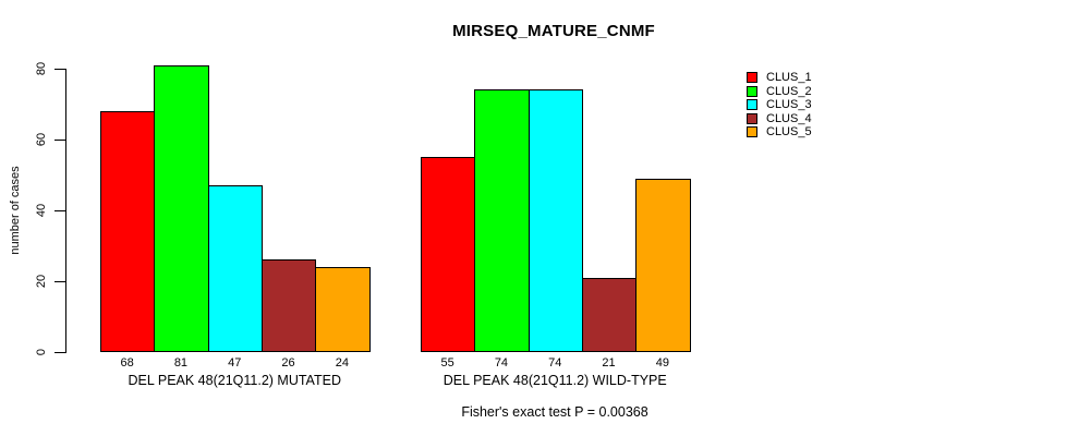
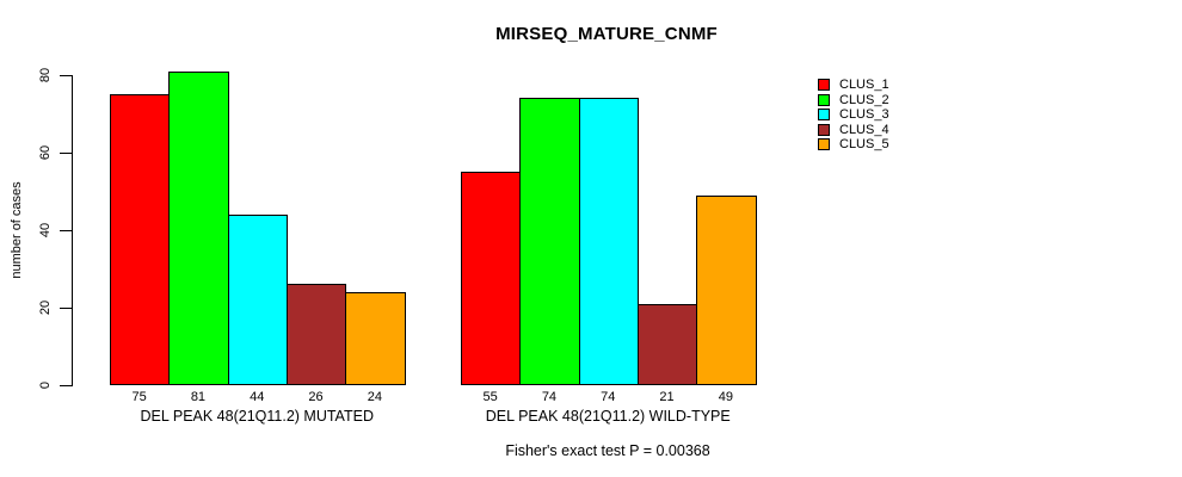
CLUS_1/DEL PEAK 48(21Q11.2) MUTATED: 68 -> 75
CLUS_3/DEL PEAK 48(21Q11.2) MUTATED: 47 -> 44
